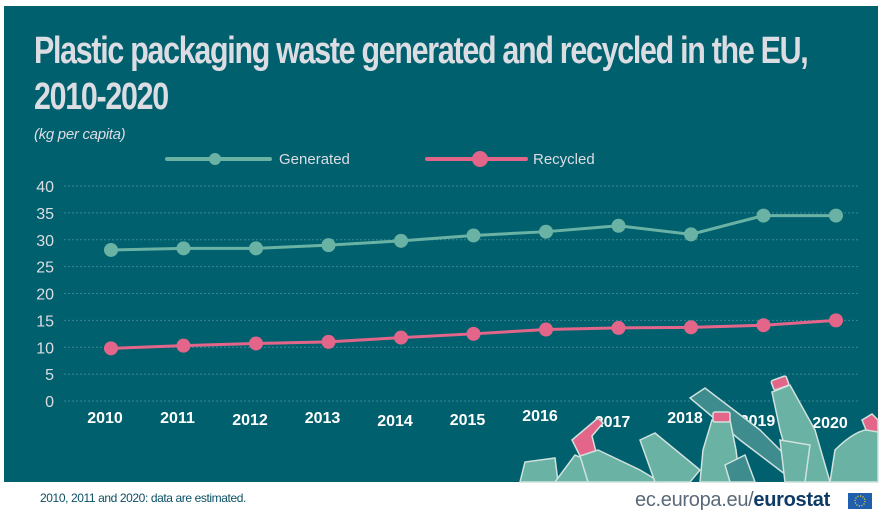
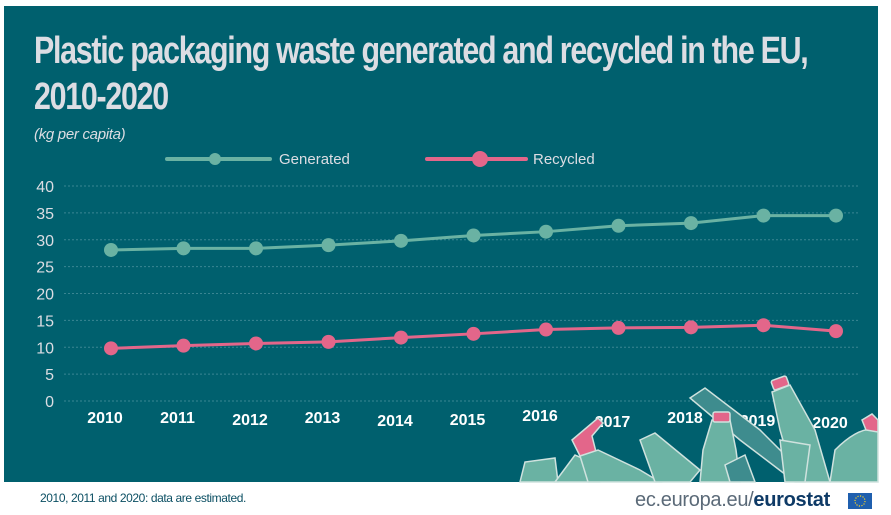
Generated/2018: 31 -> 33
Recycled/2020: 15 -> 13
